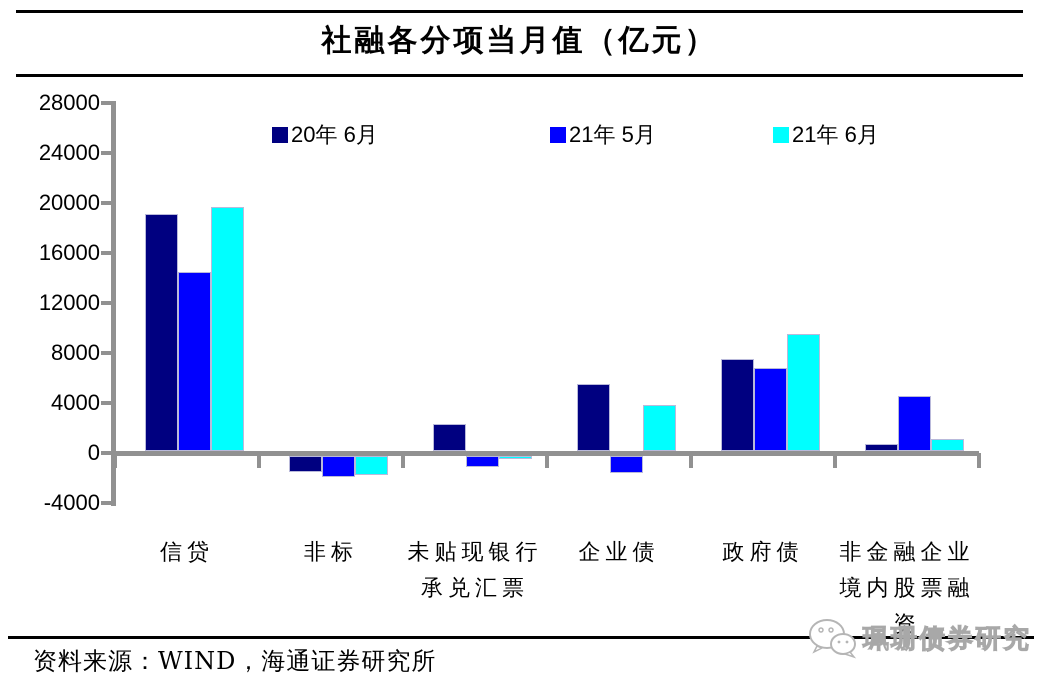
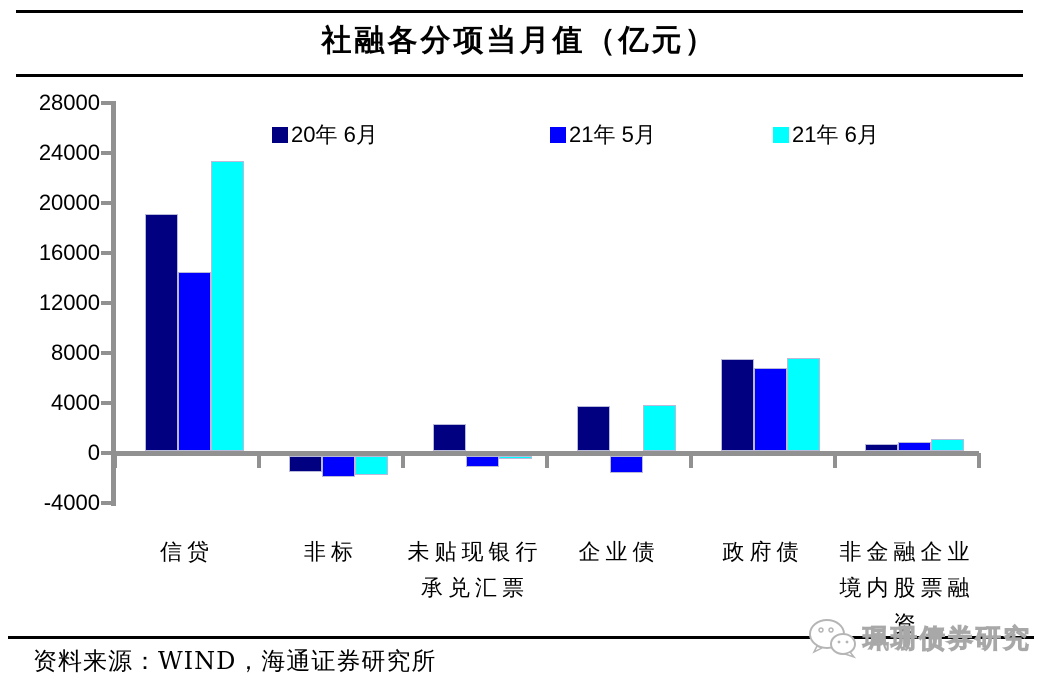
21年 6月/信贷: 19500 -> 23200
20年 6月/企业债: 5400 -> 3600
21年 6月/政府债: 9400 -> 7400
21年 5月/非金融企业境内股票融资: 4400 -> 700
